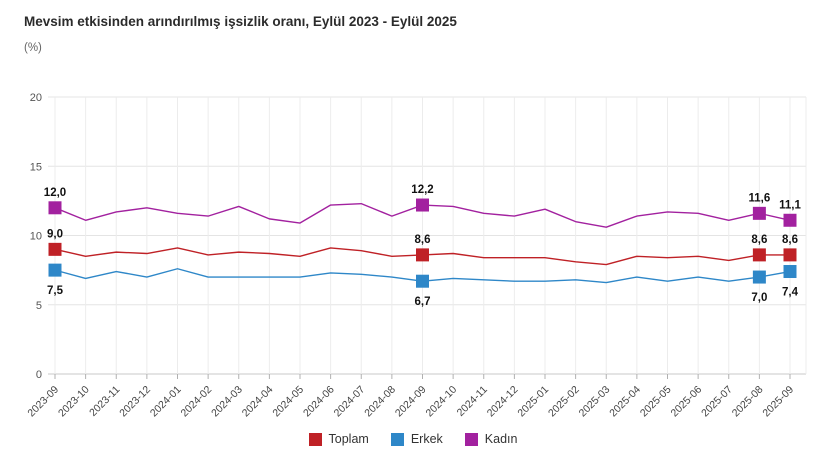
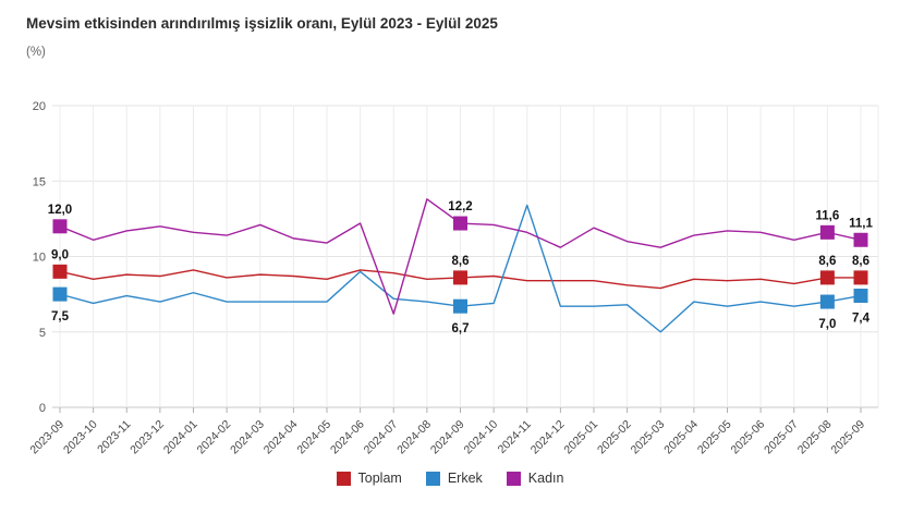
Erkek/2024-06: 7.3 -> 9.0
Kadın/2024-07: 12.3 -> 6.2
Kadın/2024-08: 11.4 -> 13.8
Erkek/2024-11: 6.8 -> 13.4
Kadın/2024-12: 11.4 -> 10.6
Erkek/2025-03: 6.6 -> 5.0
